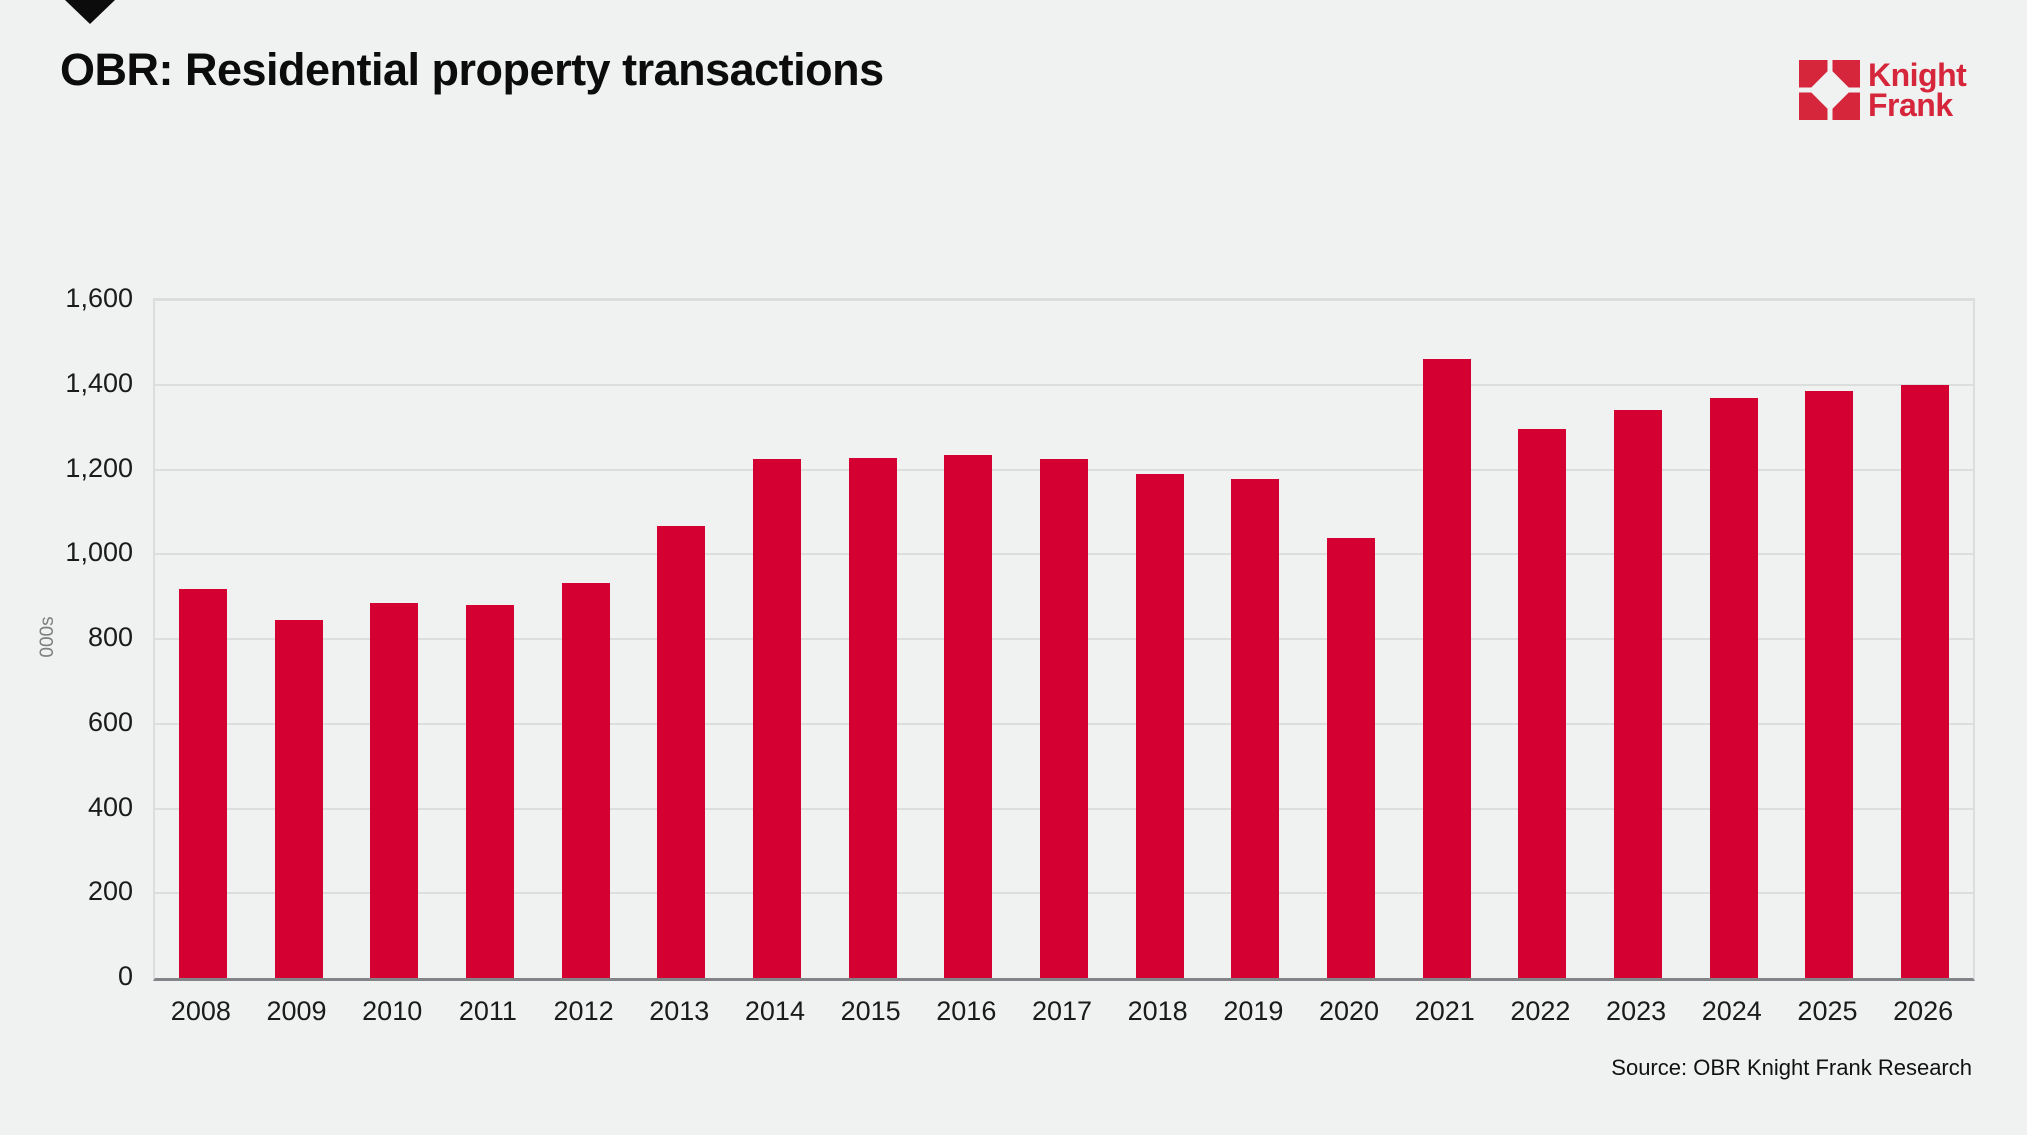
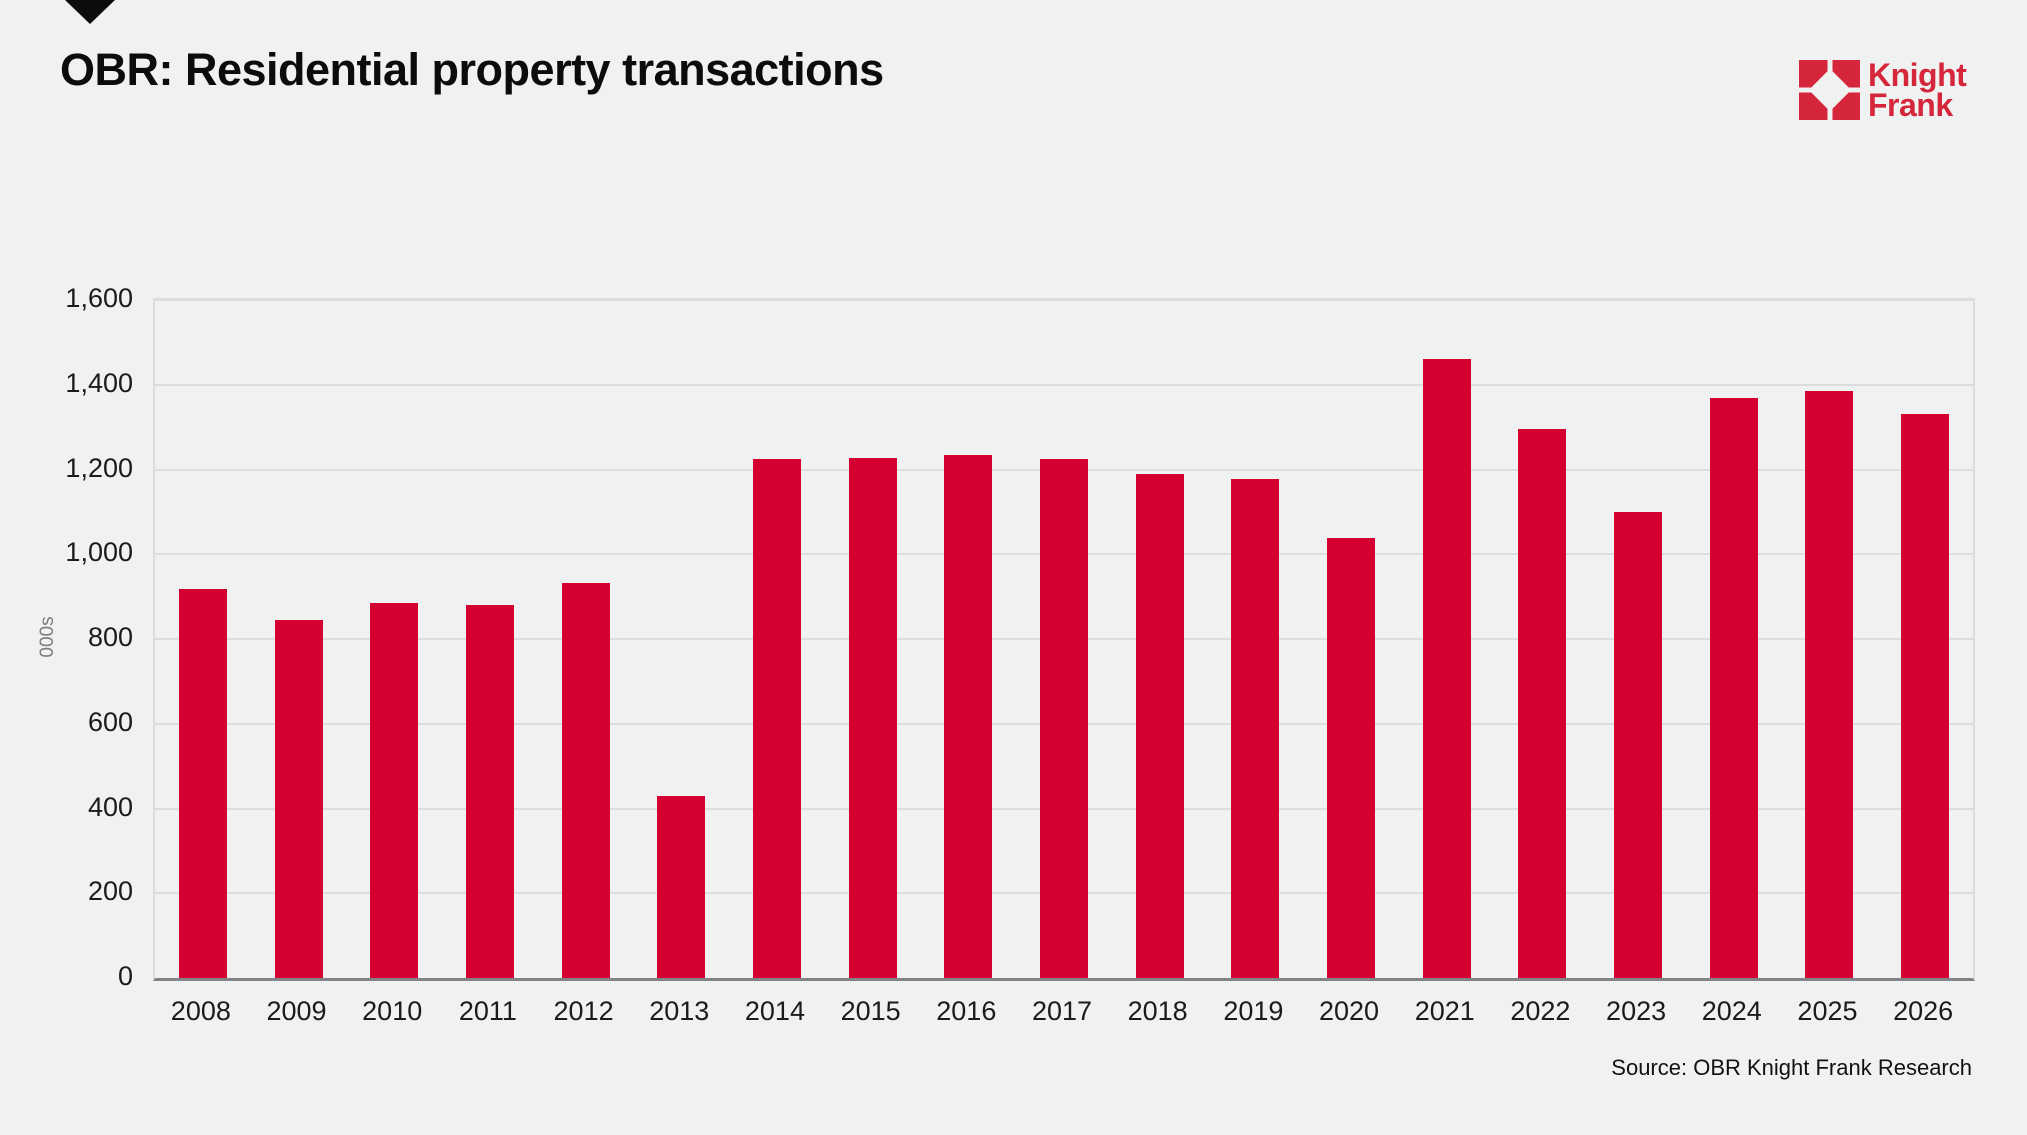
2013: 1070 -> 430
2023: 1340 -> 1100
2026: 1400 -> 1330
